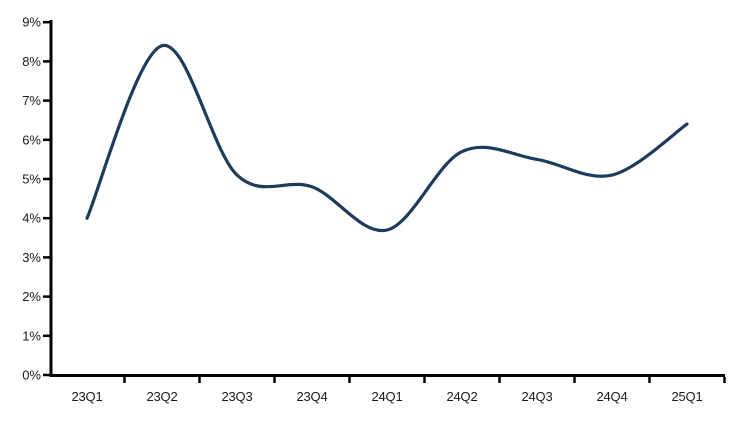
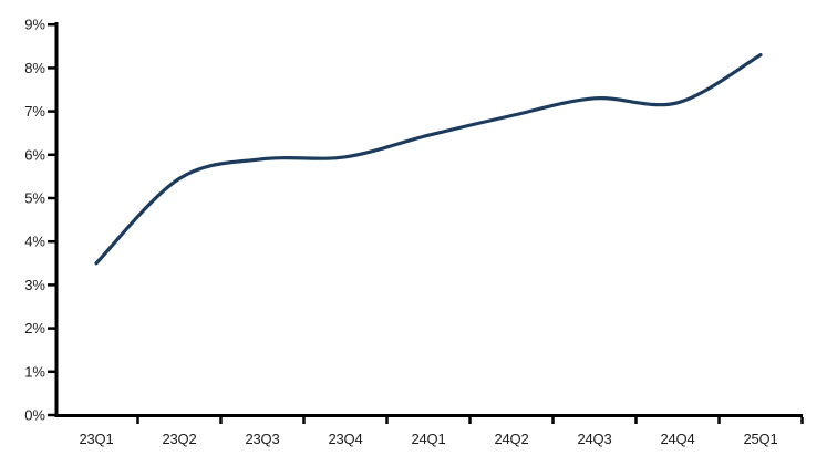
23Q1: 4.0% -> 3.5%
23Q2: 8.4% -> 5.5%
23Q3: 5.1% -> 5.9%
23Q4: 4.8% -> 6.0%
24Q1: 3.7% -> 6.5%
24Q2: 5.7% -> 6.9%
24Q3: 5.5% -> 7.3%
24Q4: 5.1% -> 7.2%
25Q1: 6.4% -> 8.3%
